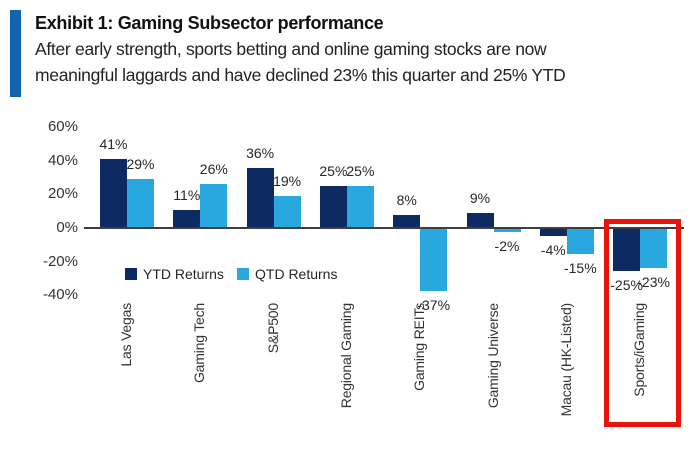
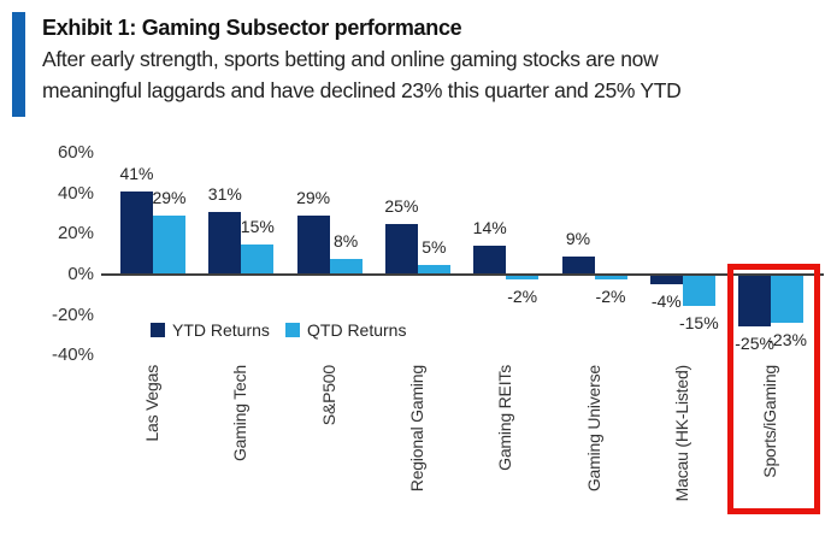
YTD Returns/Gaming Tech: 11% -> 31%
QTD Returns/Gaming Tech: 26% -> 15%
YTD Returns/S&P500: 36% -> 29%
QTD Returns/S&P500: 19% -> 8%
QTD Returns/Regional Gaming: 25% -> 5%
YTD Returns/Gaming REITs: 8% -> 14%
QTD Returns/Gaming REITs: -37% -> -2%
